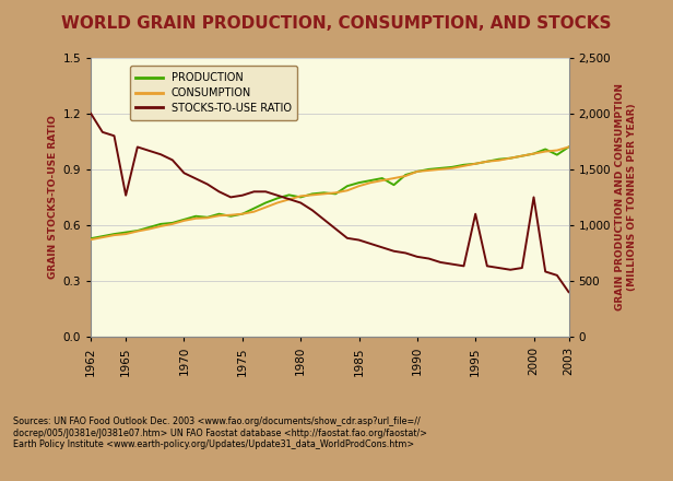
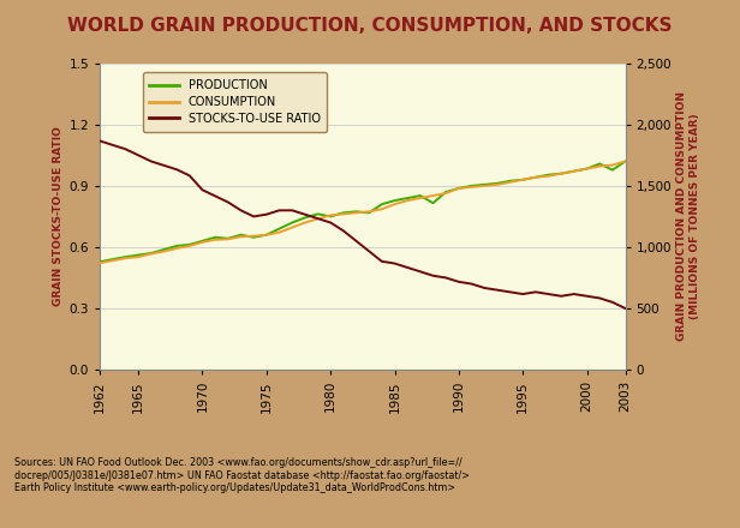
STOCKS-TO-USE RATIO/1962: 1.20 -> 1.12
STOCKS-TO-USE RATIO/1965: 0.76 -> 1.05
STOCKS-TO-USE RATIO/1995: 0.66 -> 0.37
STOCKS-TO-USE RATIO/2000: 0.75 -> 0.36
STOCKS-TO-USE RATIO/2003: 0.24 -> 0.30
